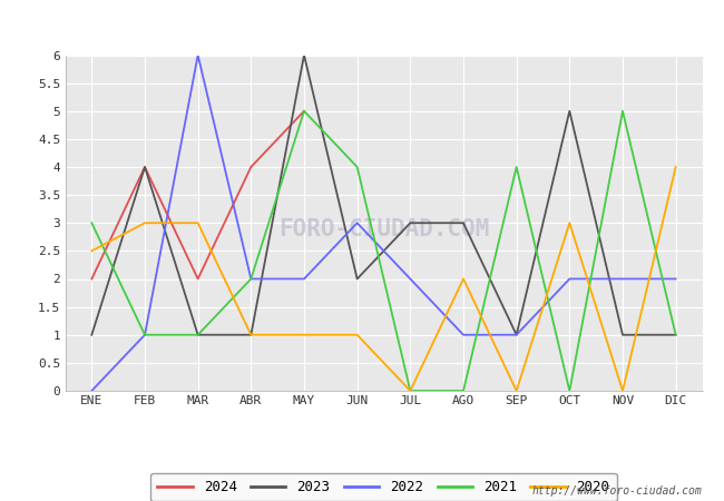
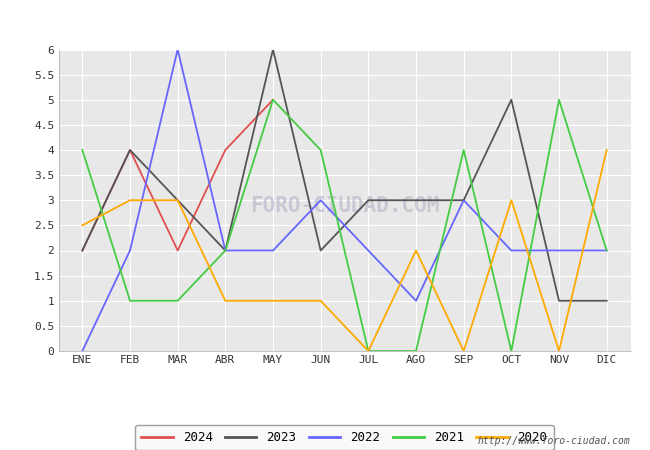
2023/ENE: 1 -> 2
2021/ENE: 3 -> 4
2022/FEB: 1 -> 2
2023/MAR: 1 -> 3
2023/ABR: 1 -> 2
2023/SEP: 1 -> 3
2022/SEP: 1 -> 3
2021/DIC: 1 -> 2
